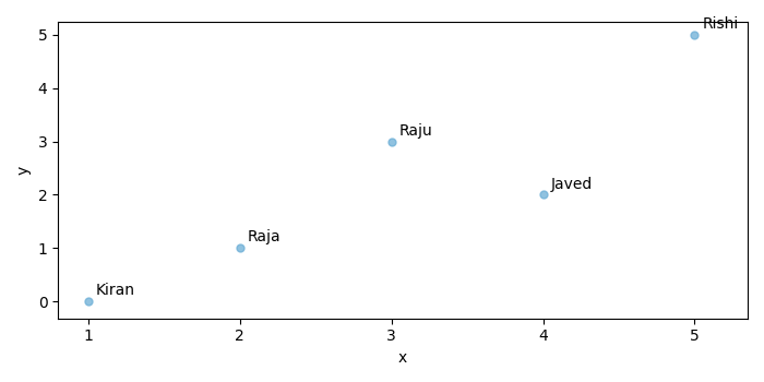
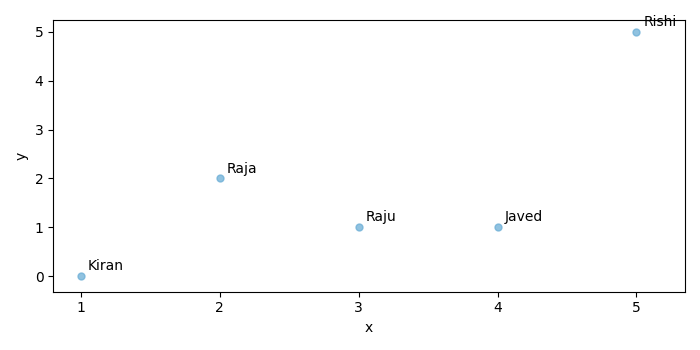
2: 1 -> 2
3: 3 -> 1
4: 2 -> 1
